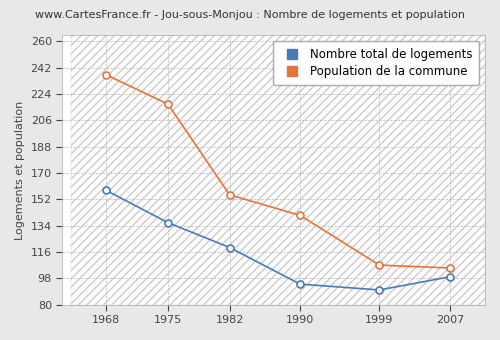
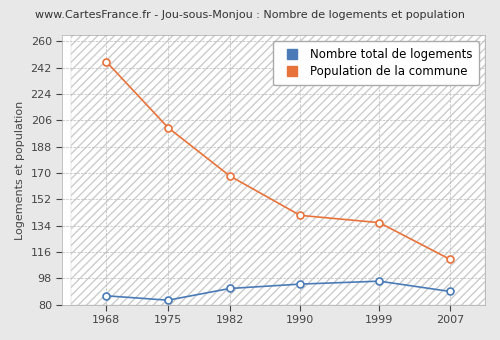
Nombre total de logements/1968: 158 -> 86
Population de la commune/1968: 237 -> 246
Nombre total de logements/1975: 136 -> 83
Population de la commune/1975: 217 -> 201
Nombre total de logements/1982: 119 -> 91
Population de la commune/1982: 155 -> 168
Nombre total de logements/1999: 90 -> 96
Population de la commune/1999: 107 -> 136
Nombre total de logements/2007: 99 -> 89
Population de la commune/2007: 105 -> 111
